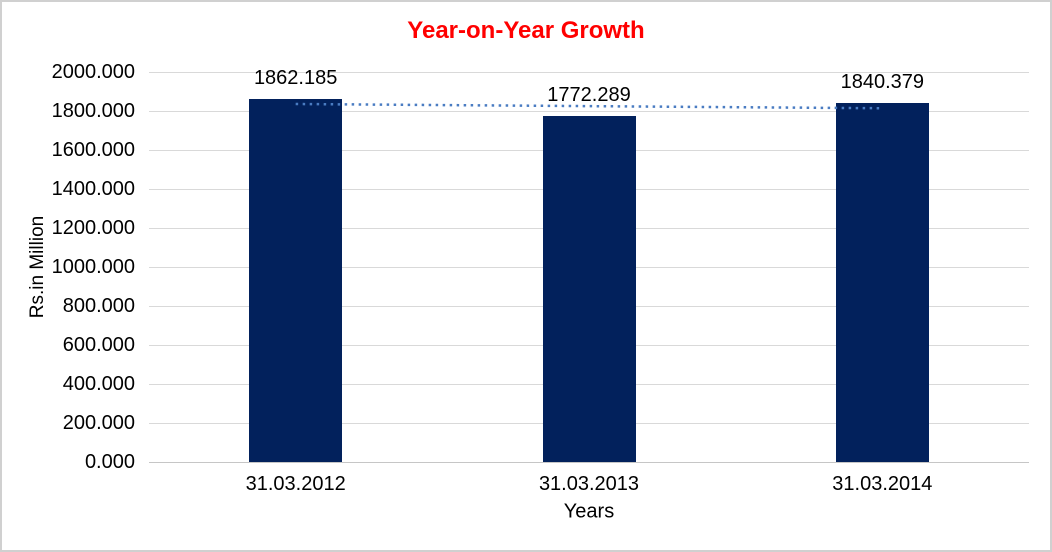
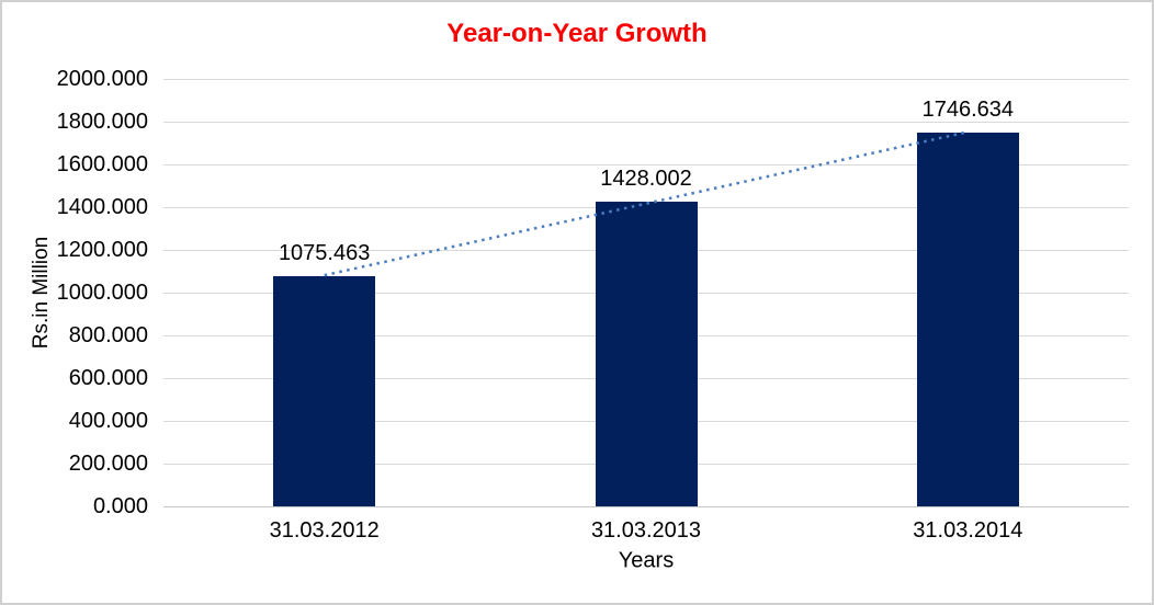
31.03.2012: 1862.185 -> 1075.463
31.03.2013: 1772.289 -> 1428.002
31.03.2014: 1840.379 -> 1746.634
